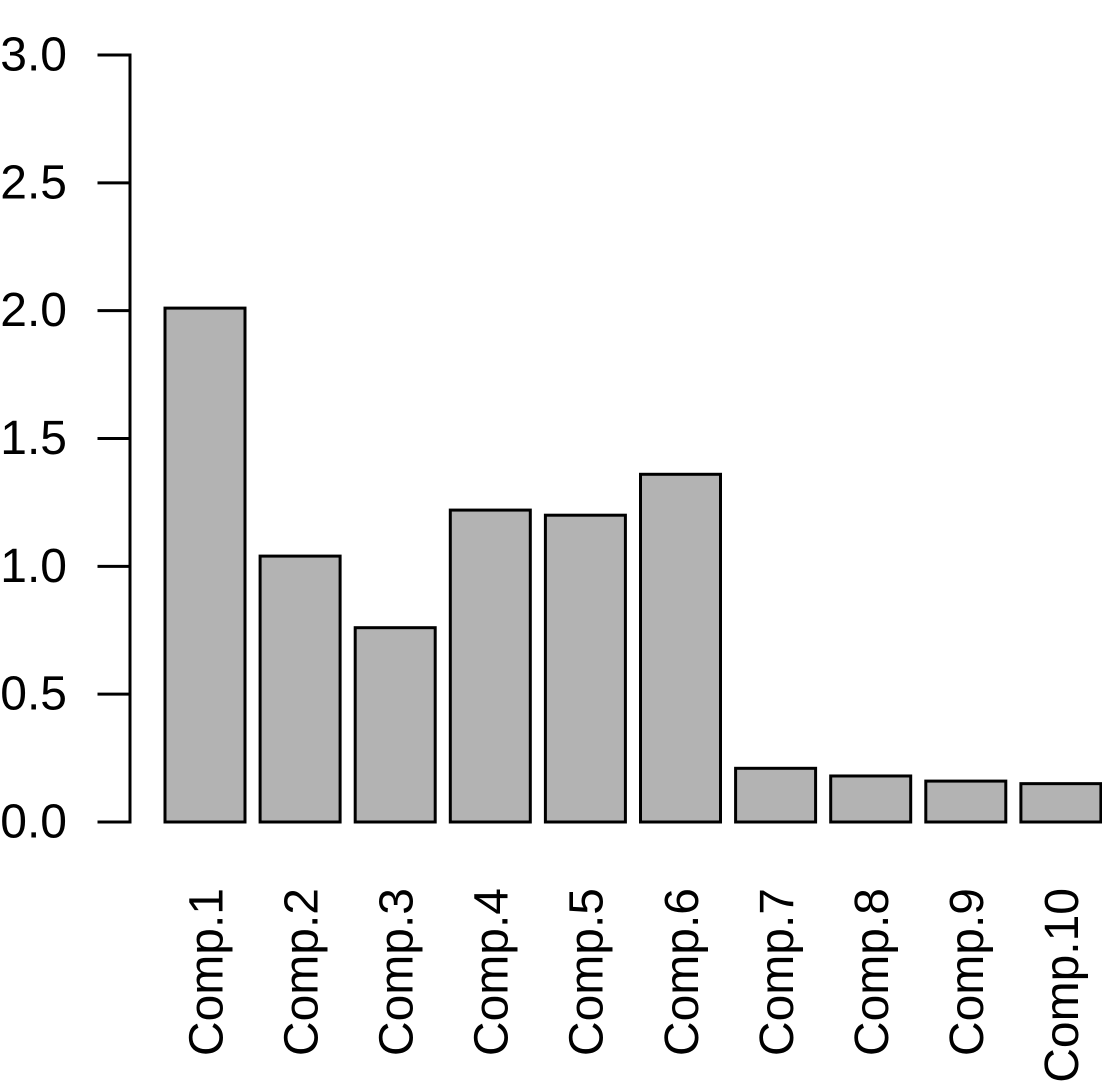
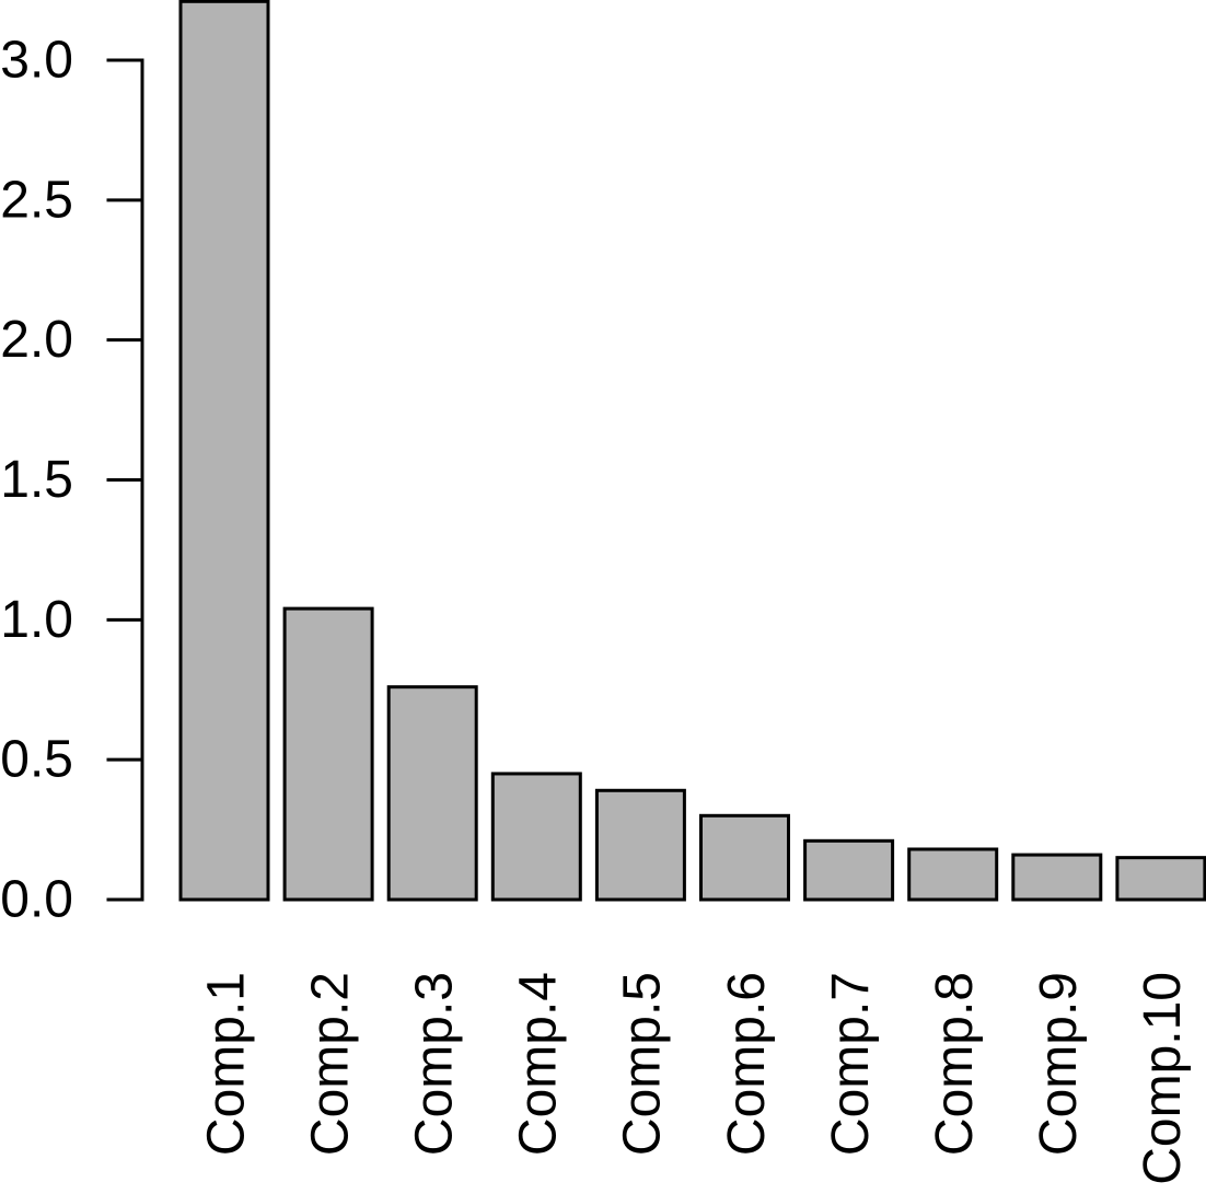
Comp.1: 2.01 -> 3.21
Comp.4: 1.22 -> 0.45
Comp.5: 1.20 -> 0.39
Comp.6: 1.36 -> 0.30
